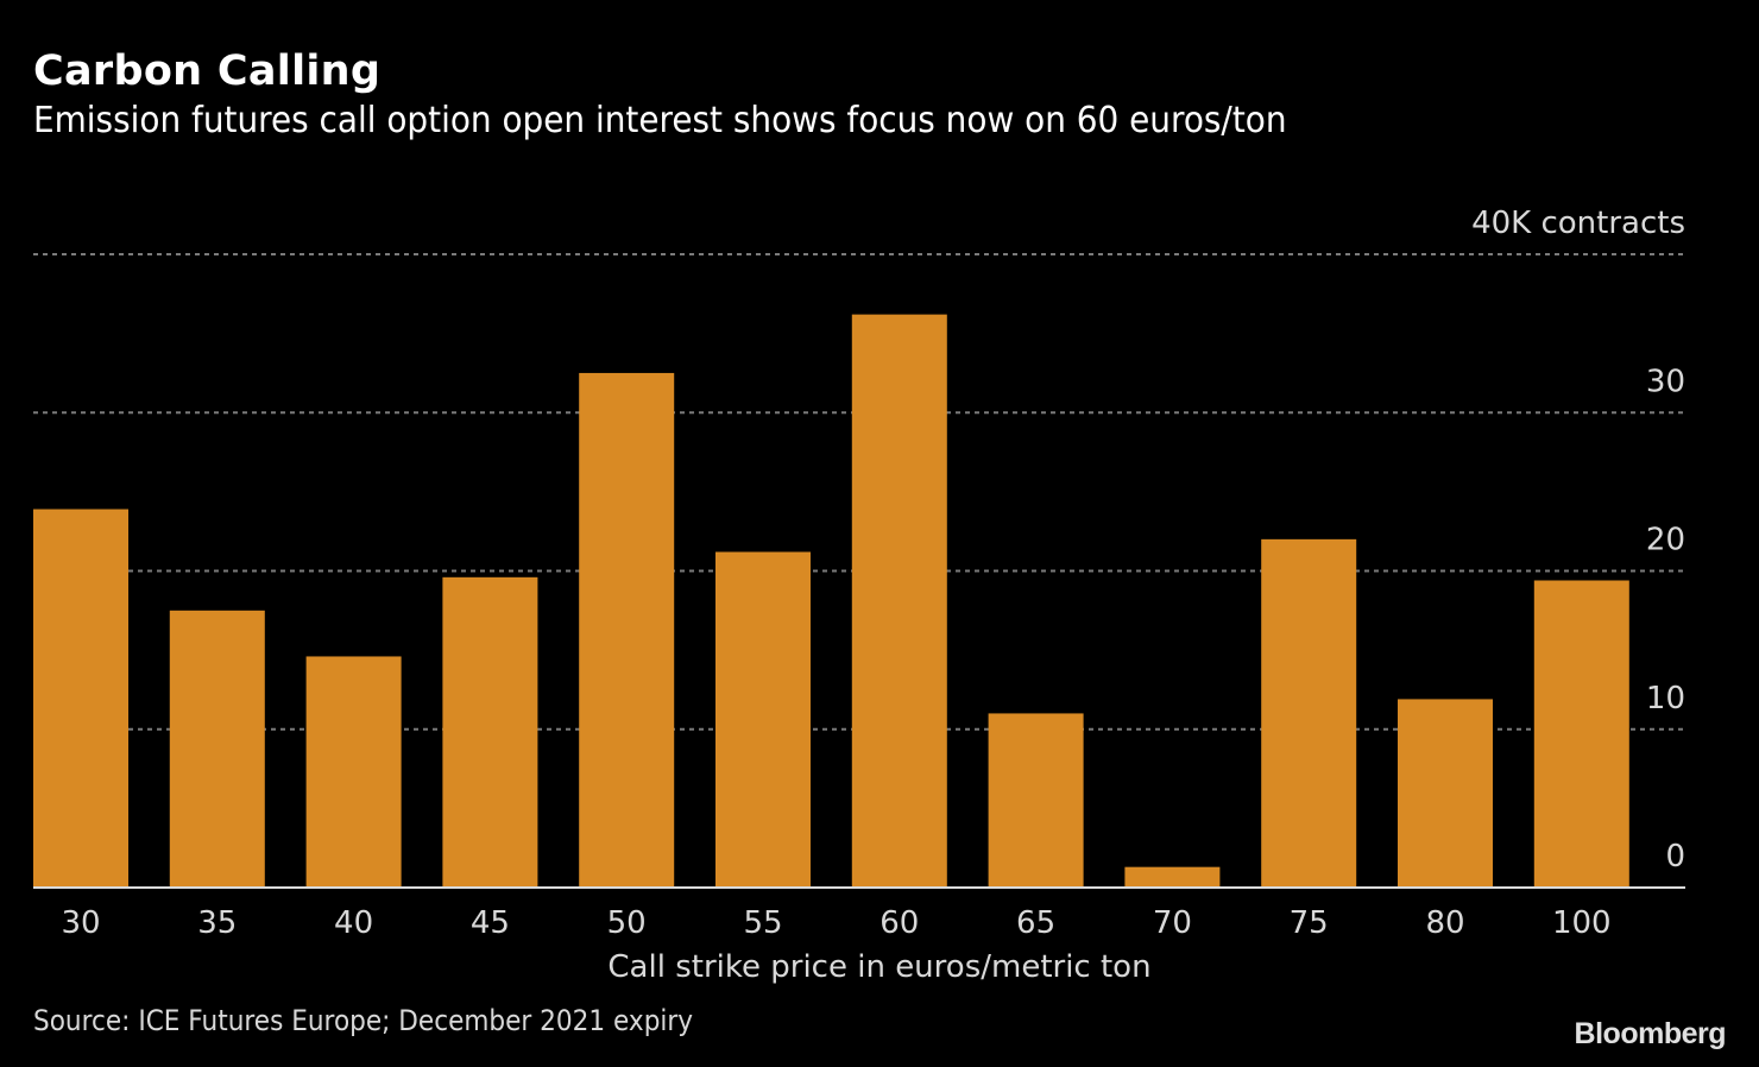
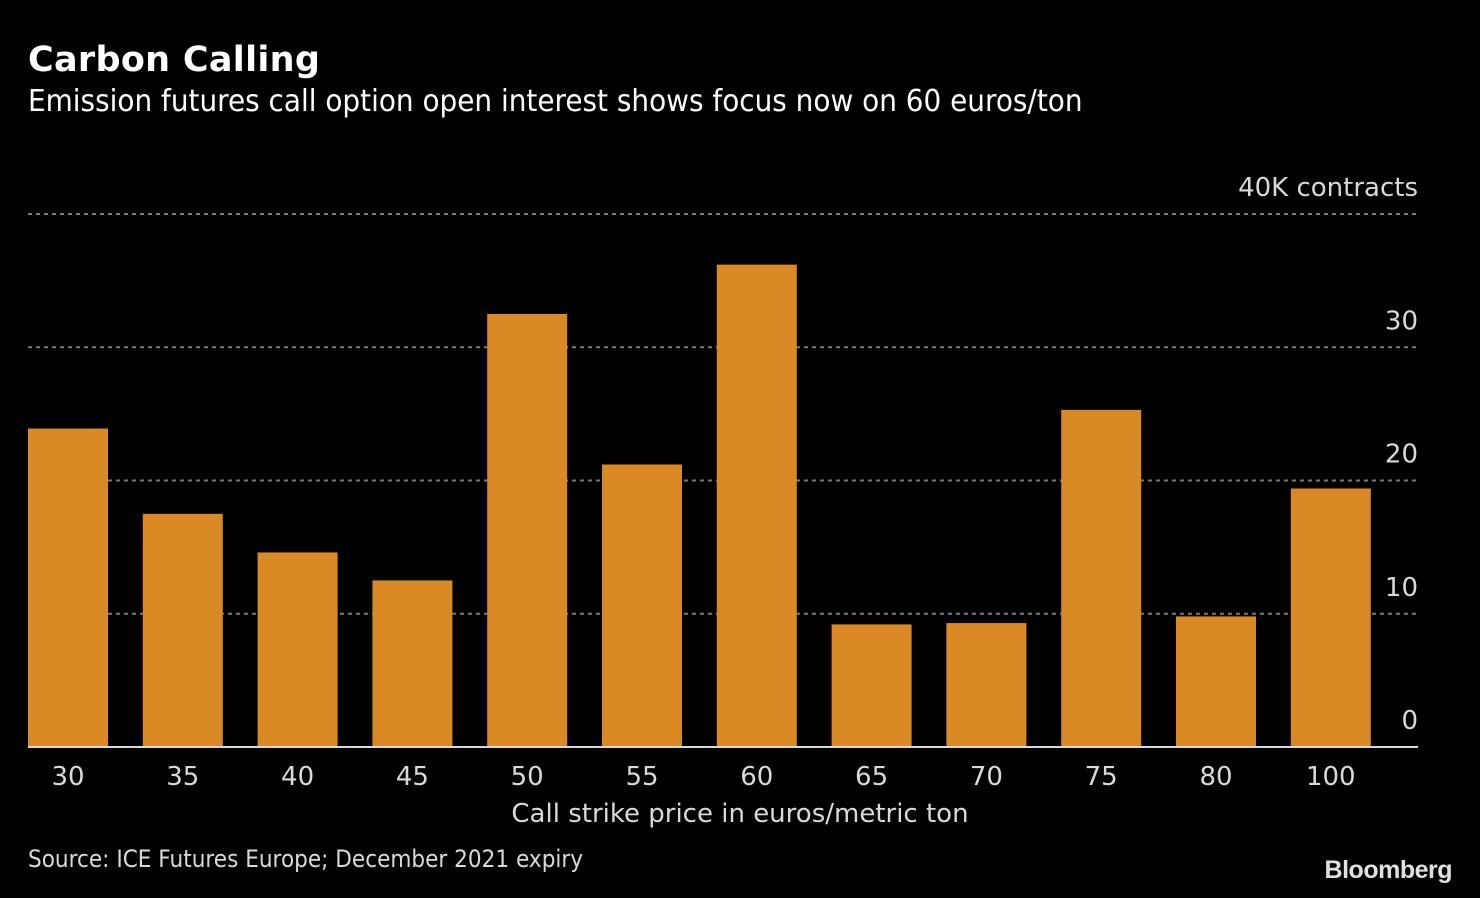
45: 19.6 -> 12.5
65: 11.0 -> 9.2
70: 1.3 -> 9.3
75: 22.0 -> 25.3
80: 11.9 -> 9.8
